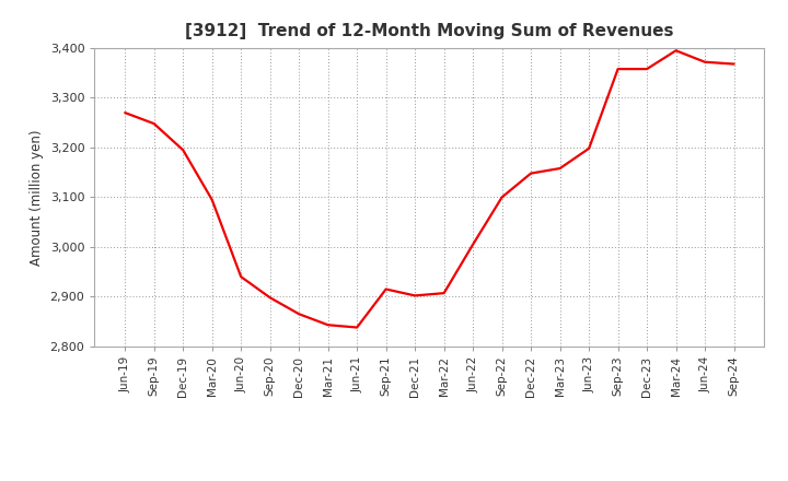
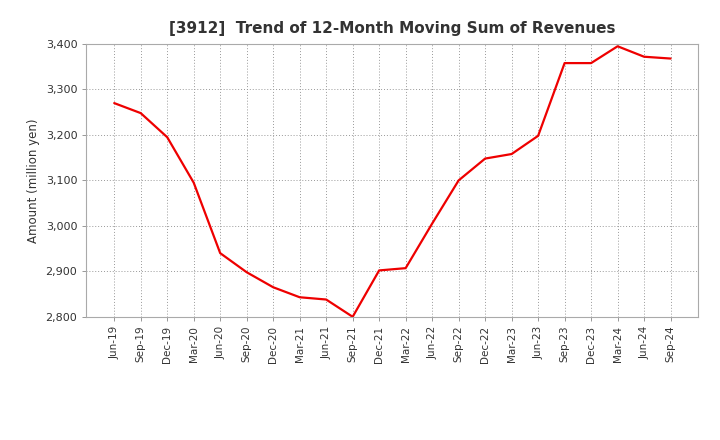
Sep-21: 2,915 -> 2,800
